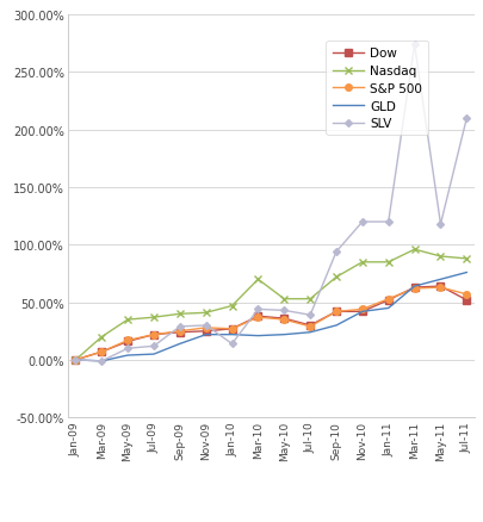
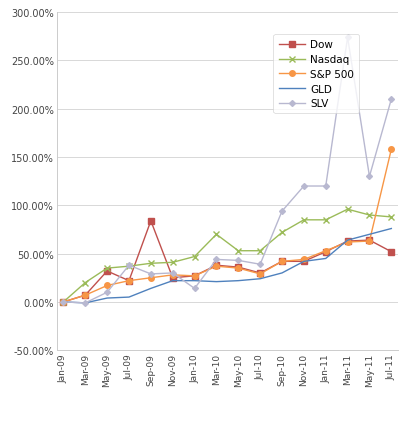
Dow/May-09: 16% -> 32%
SLV/Jul-09: 12% -> 38%
Dow/Sep-09: 24% -> 84%
SLV/May-11: 118% -> 130%
S&P 500/Jul-11: 57% -> 158%
